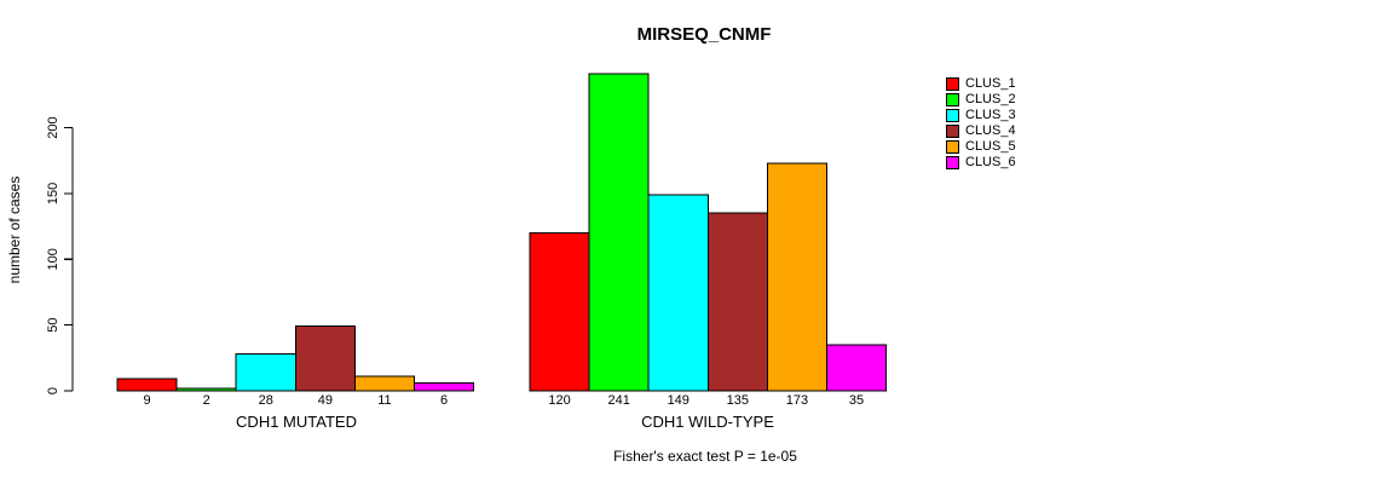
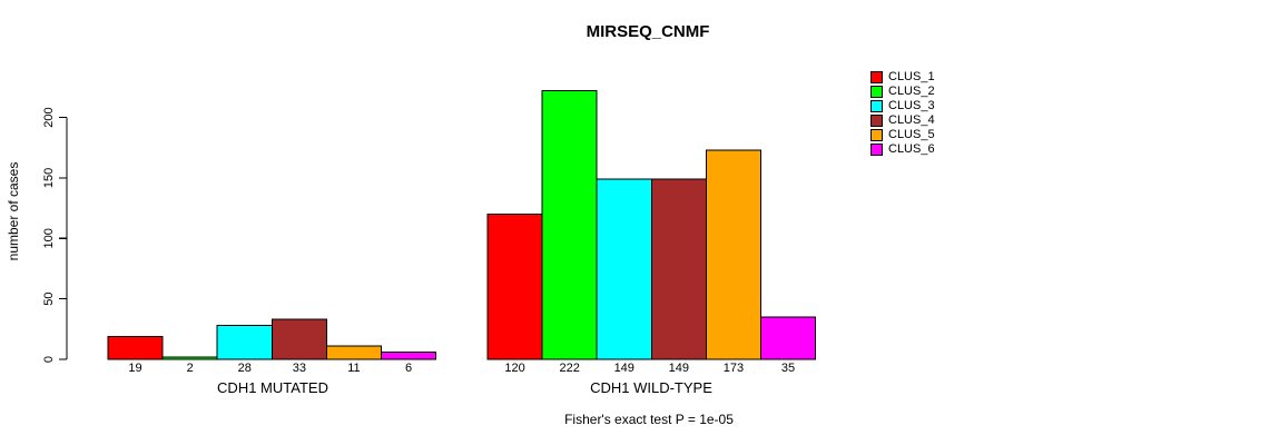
CLUS_1/CDH1 MUTATED: 9 -> 19
CLUS_4/CDH1 MUTATED: 49 -> 33
CLUS_2/CDH1 WILD-TYPE: 241 -> 222
CLUS_4/CDH1 WILD-TYPE: 135 -> 149
